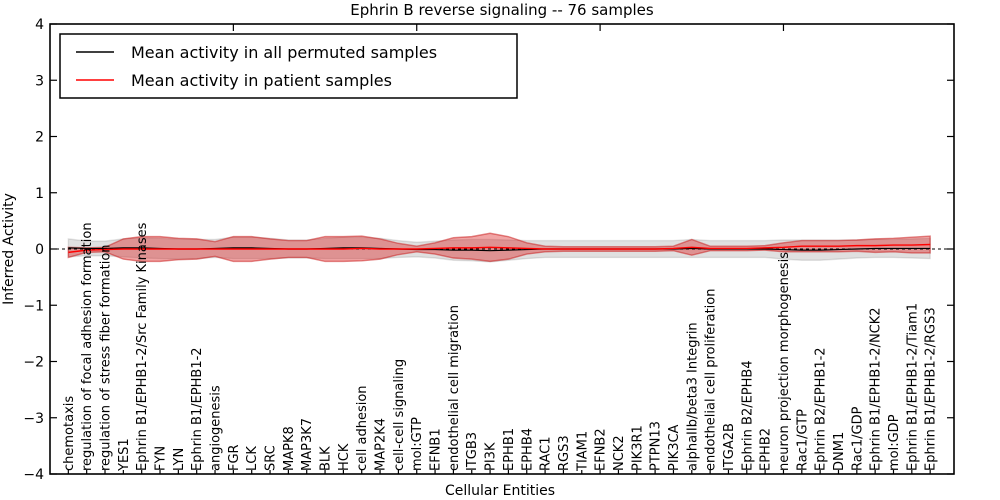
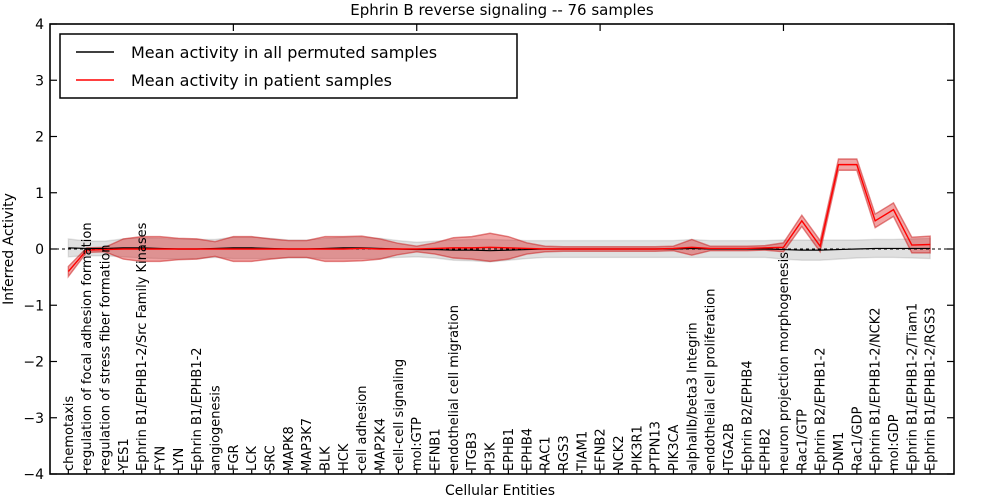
Mean activity in patient samples/chemotaxis: -0.1 -> -0.4
Mean activity in patient samples/Rac1/GTP: 0.1 -> 0.5
Mean activity in patient samples/DNM1: 0.1 -> 1.5
Mean activity in patient samples/Rac1/GDP: 0.1 -> 1.5
Mean activity in patient samples/Ephrin B1/EPHB1-2/NCK2: 0.1 -> 0.5
Mean activity in patient samples/mol:GDP: 0.1 -> 0.7
